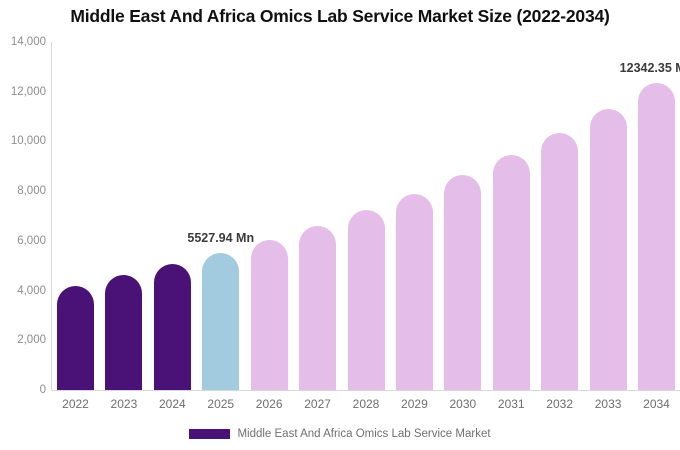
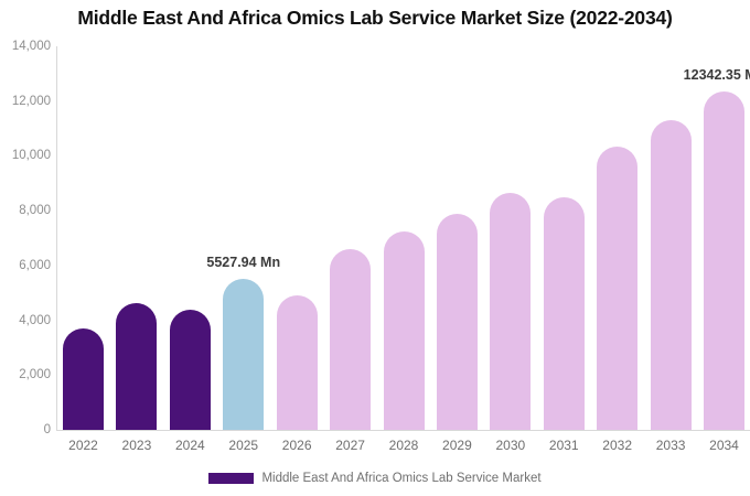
2022: 4200 -> 3700
2024: 5000 -> 4400
2026: 6000 -> 4900
2031: 9400 -> 8500
